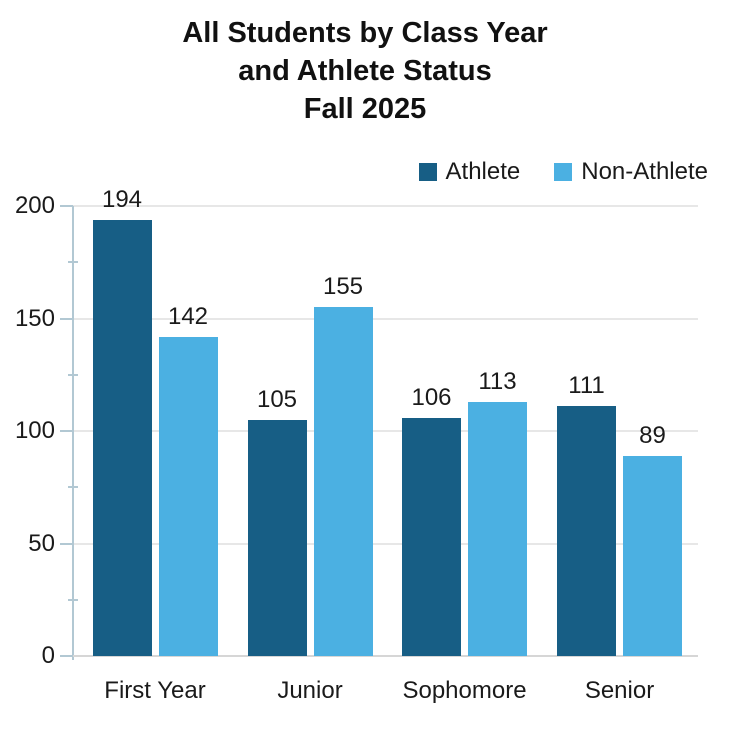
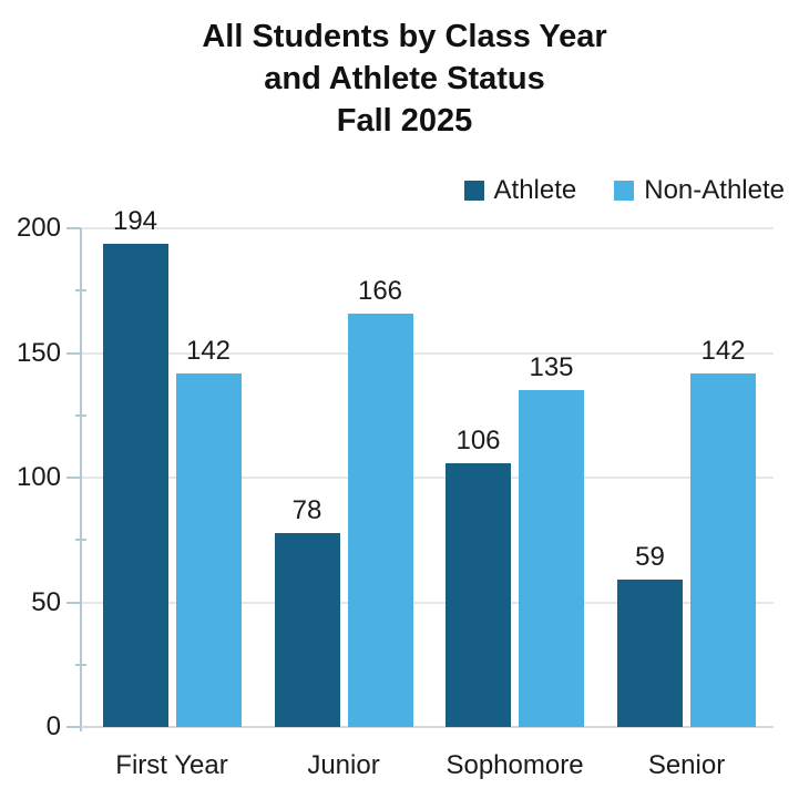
Athlete/Junior: 105 -> 78
Non-Athlete/Junior: 155 -> 166
Non-Athlete/Sophomore: 113 -> 135
Athlete/Senior: 111 -> 59
Non-Athlete/Senior: 89 -> 142
